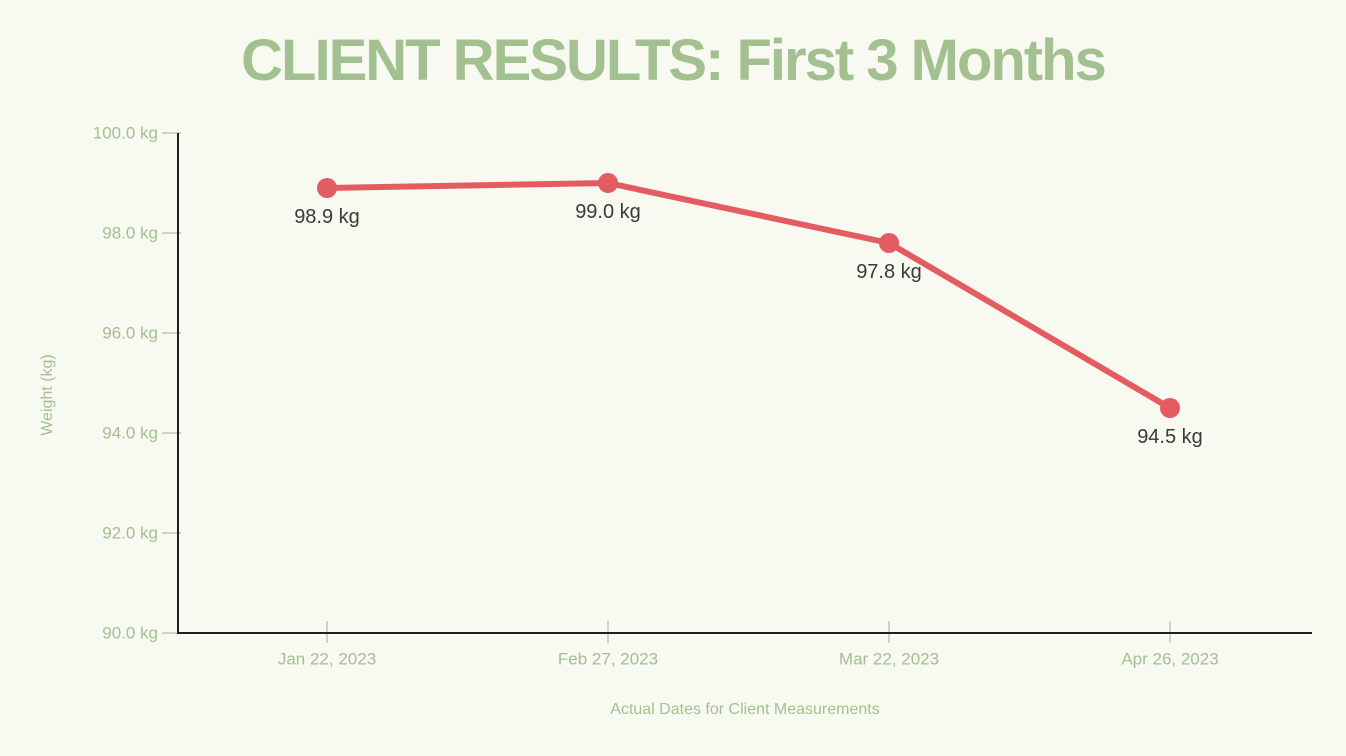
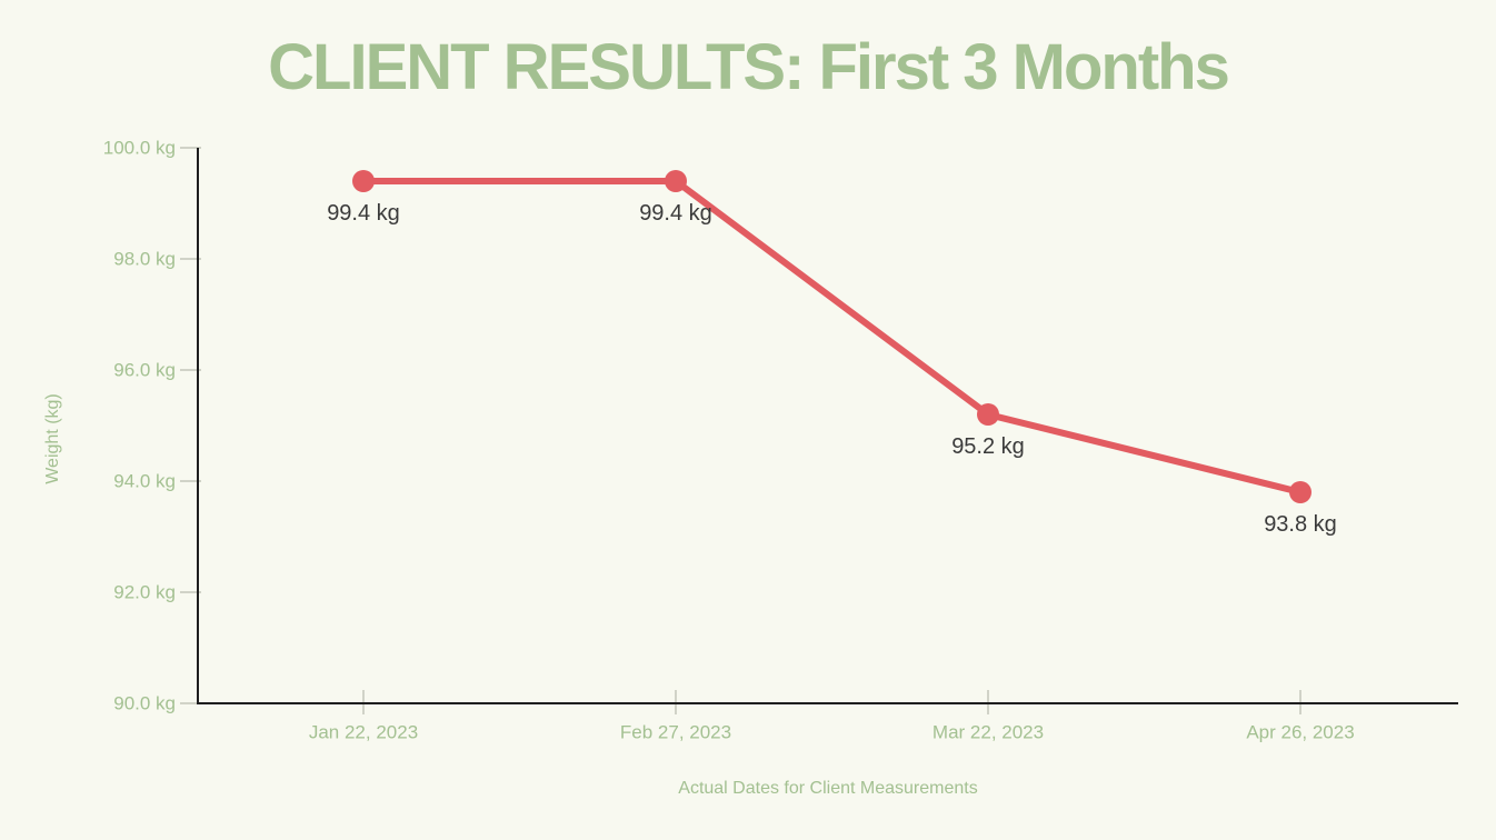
Jan 22, 2023: 98.9 -> 99.4
Feb 27, 2023: 99.0 -> 99.4
Mar 22, 2023: 97.8 -> 95.2
Apr 26, 2023: 94.5 -> 93.8
